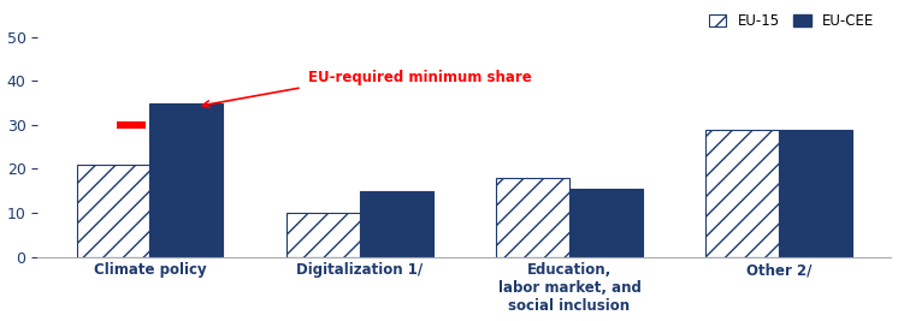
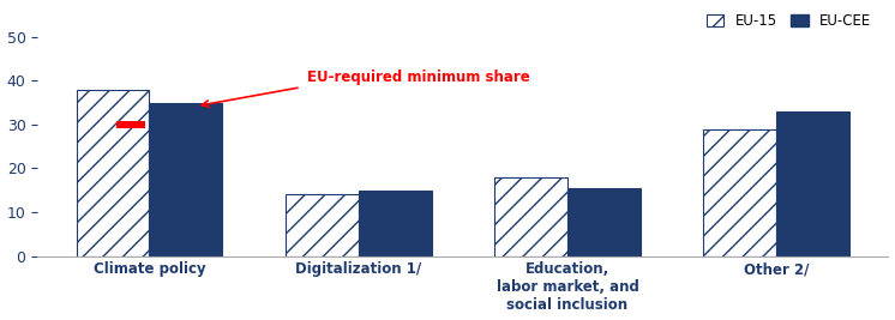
EU-15/Climate policy: 21 -> 38
EU-15/Digitalization 1/: 10 -> 14
EU-CEE/Other 2/: 29.0 -> 33.0
